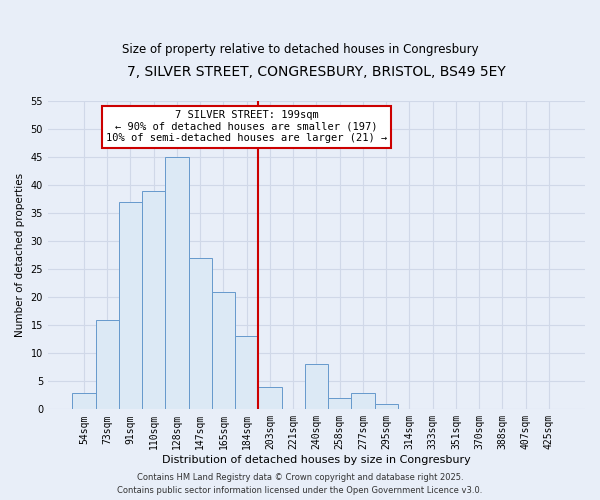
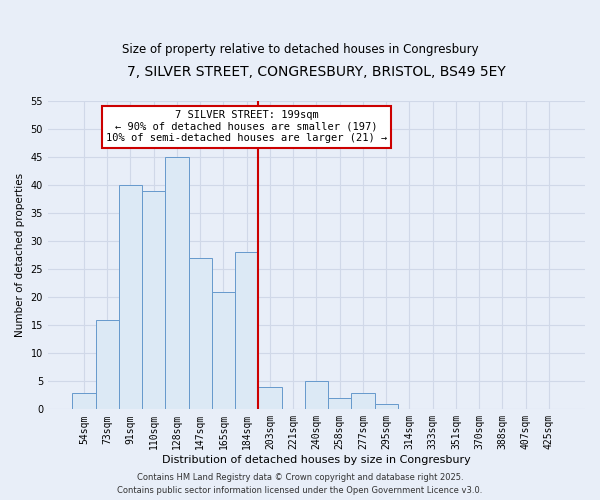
91sqm: 37 -> 40
184sqm: 13 -> 28
240sqm: 8 -> 5
